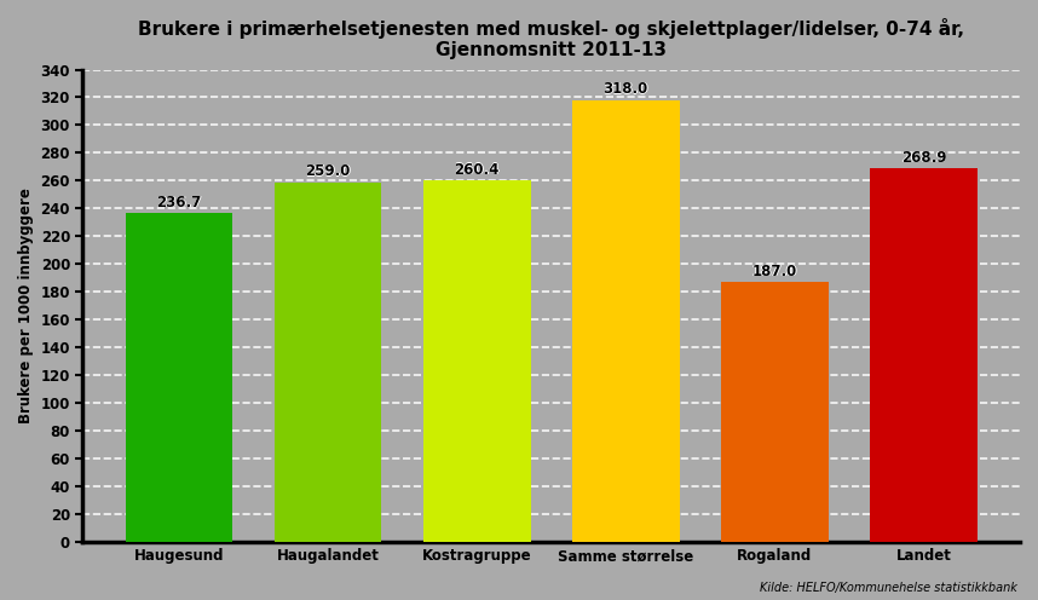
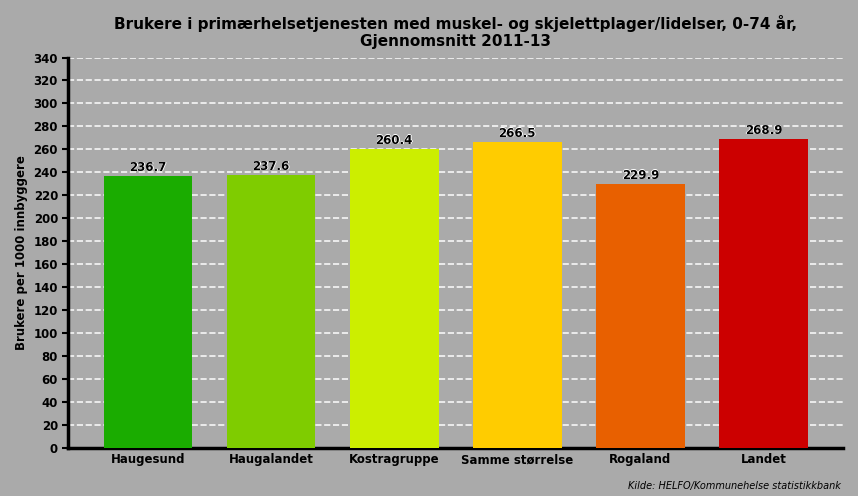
Haugalandet: 259 -> 238
Samme størrelse: 318 -> 266
Rogaland: 187 -> 230
